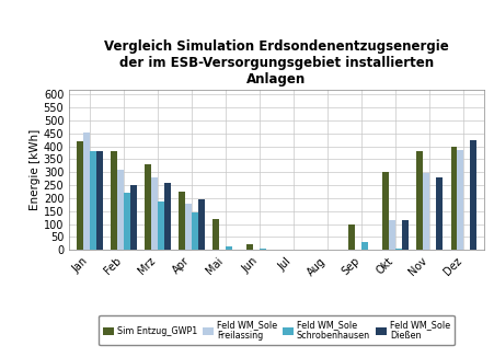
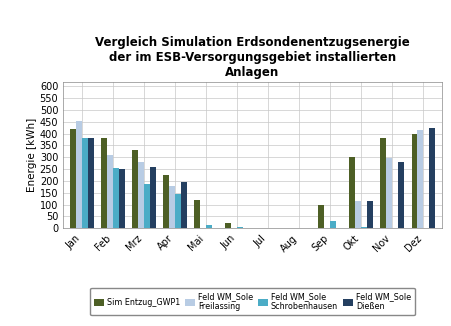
Feld WM_Sole Schrobenhausen/Feb: 220 -> 255
Feld WM_Sole Freilassing/Dez: 385 -> 415
